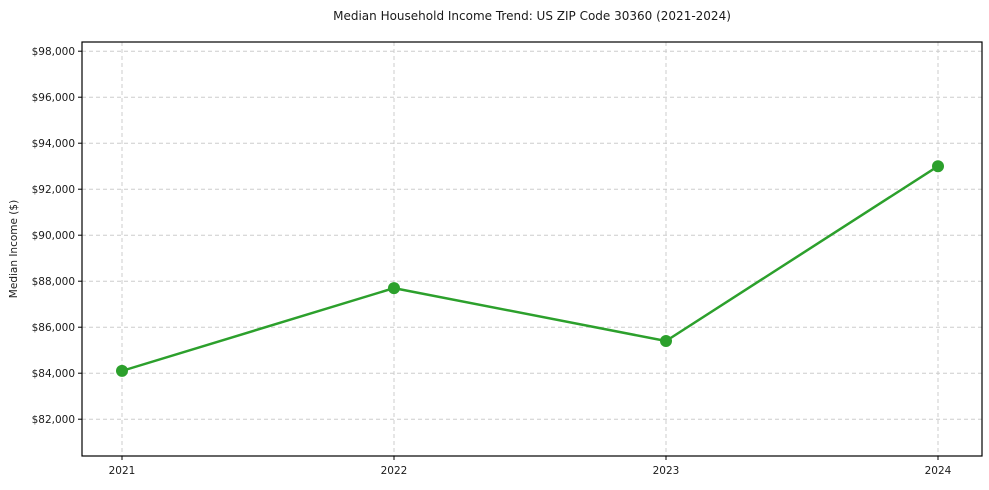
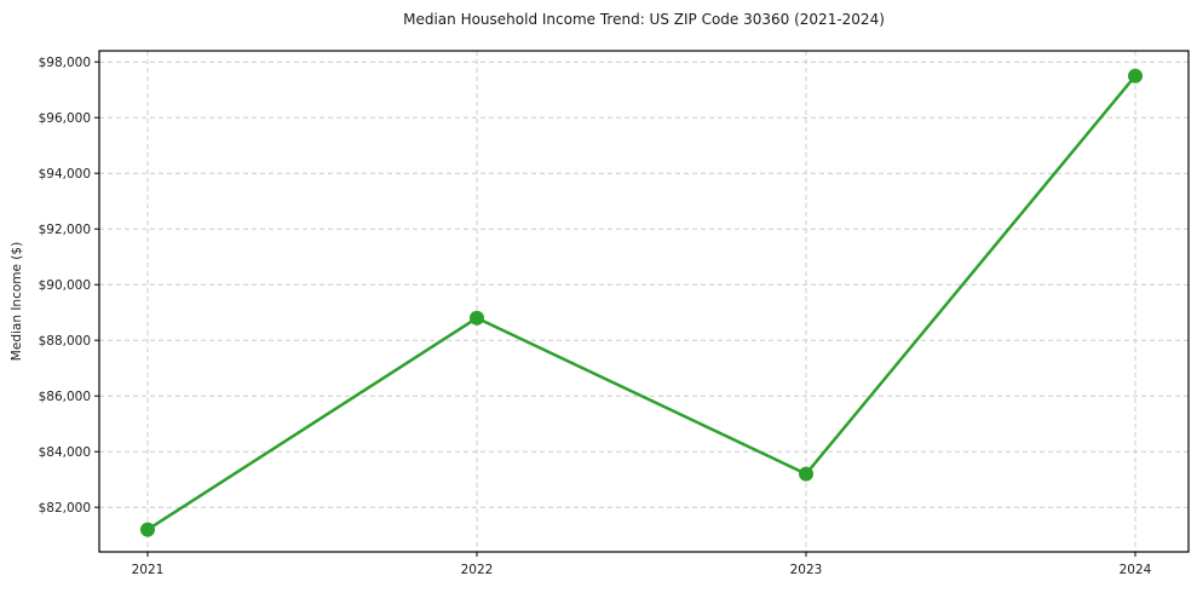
2021: $84100 -> $81200
2022: $87700 -> $88800
2023: $85400 -> $83200
2024: $93000 -> $97500
